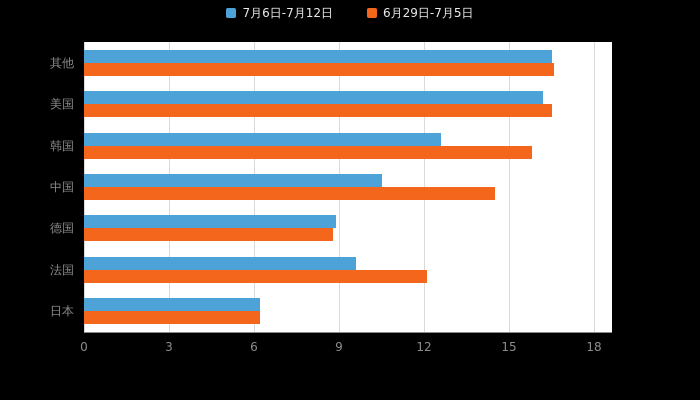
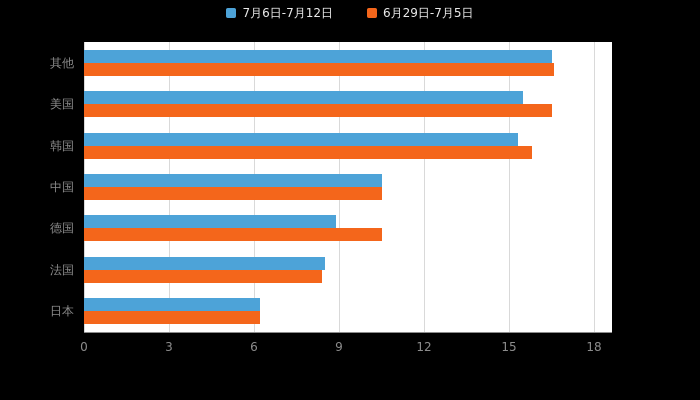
7月6日-7月12日/美国: 16.2 -> 15.5
7月6日-7月12日/韩国: 12.6 -> 15.3
6月29日-7月5日/中国: 14.5 -> 10.5
6月29日-7月5日/德国: 8.8 -> 10.5
7月6日-7月12日/法国: 9.6 -> 8.5
6月29日-7月5日/法国: 12.1 -> 8.4
